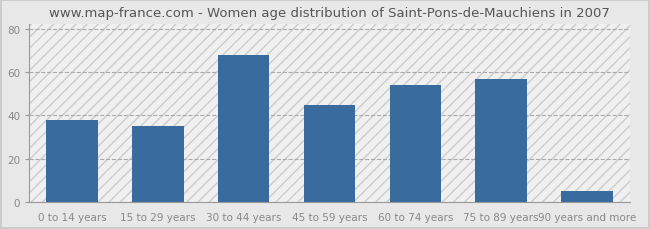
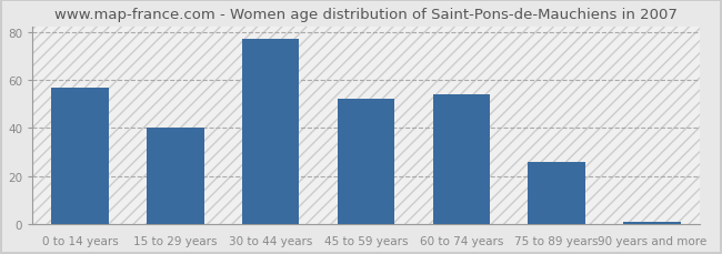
0 to 14 years: 38 -> 57
15 to 29 years: 35 -> 40
30 to 44 years: 68 -> 77
45 to 59 years: 45 -> 52
75 to 89 years: 57 -> 26
90 years and more: 5 -> 1
